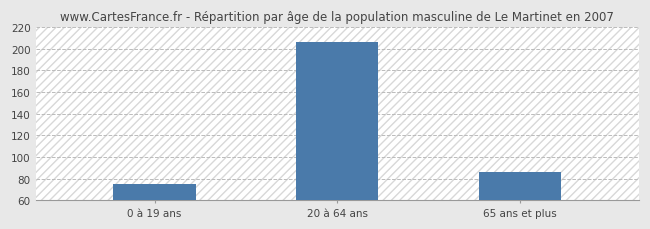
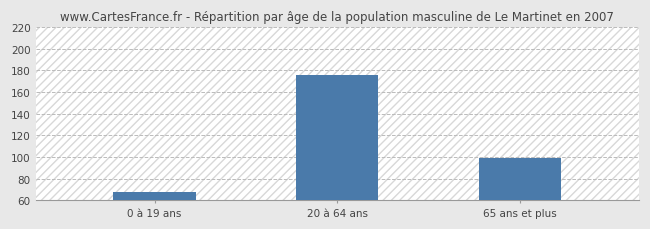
0 à 19 ans: 75 -> 68
20 à 64 ans: 206 -> 176
65 ans et plus: 86 -> 99
